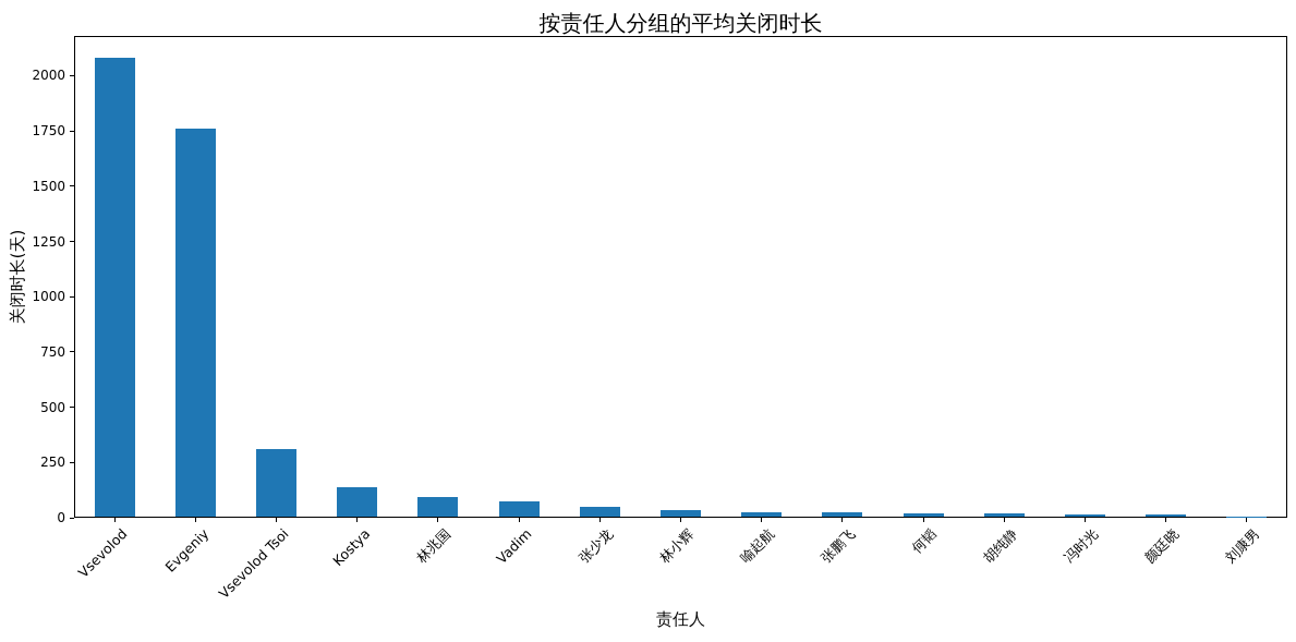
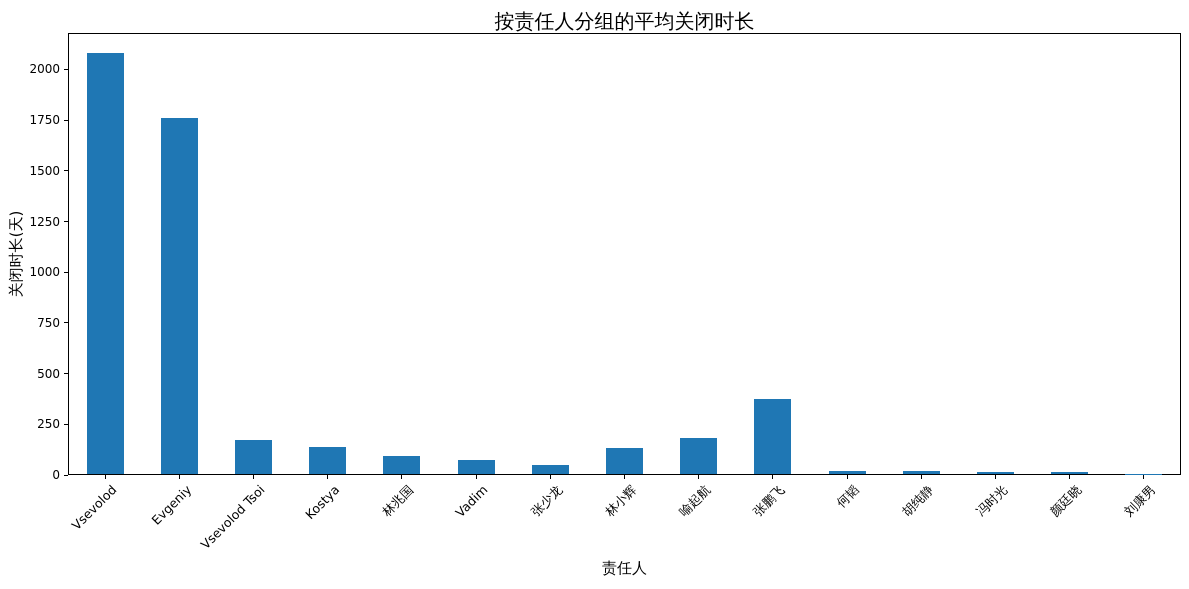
Vsevolod Tsoi: 300 -> 170
林小辉: 30 -> 130
喻起航: 20 -> 180
张鹏飞: 20 -> 370
